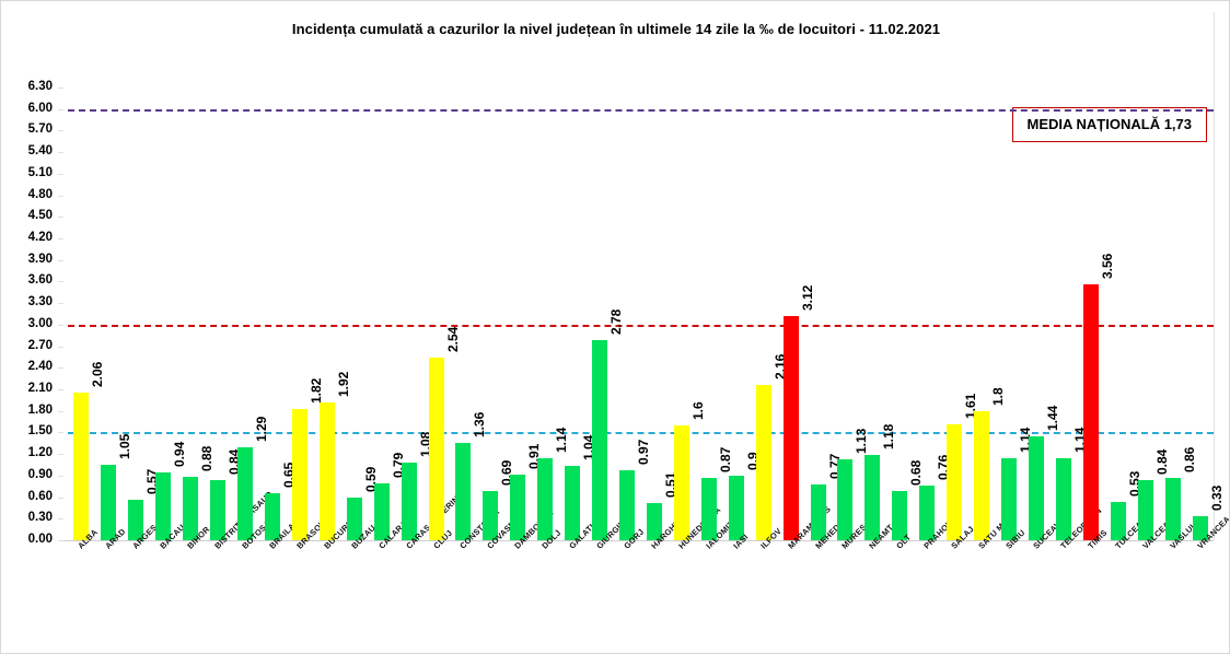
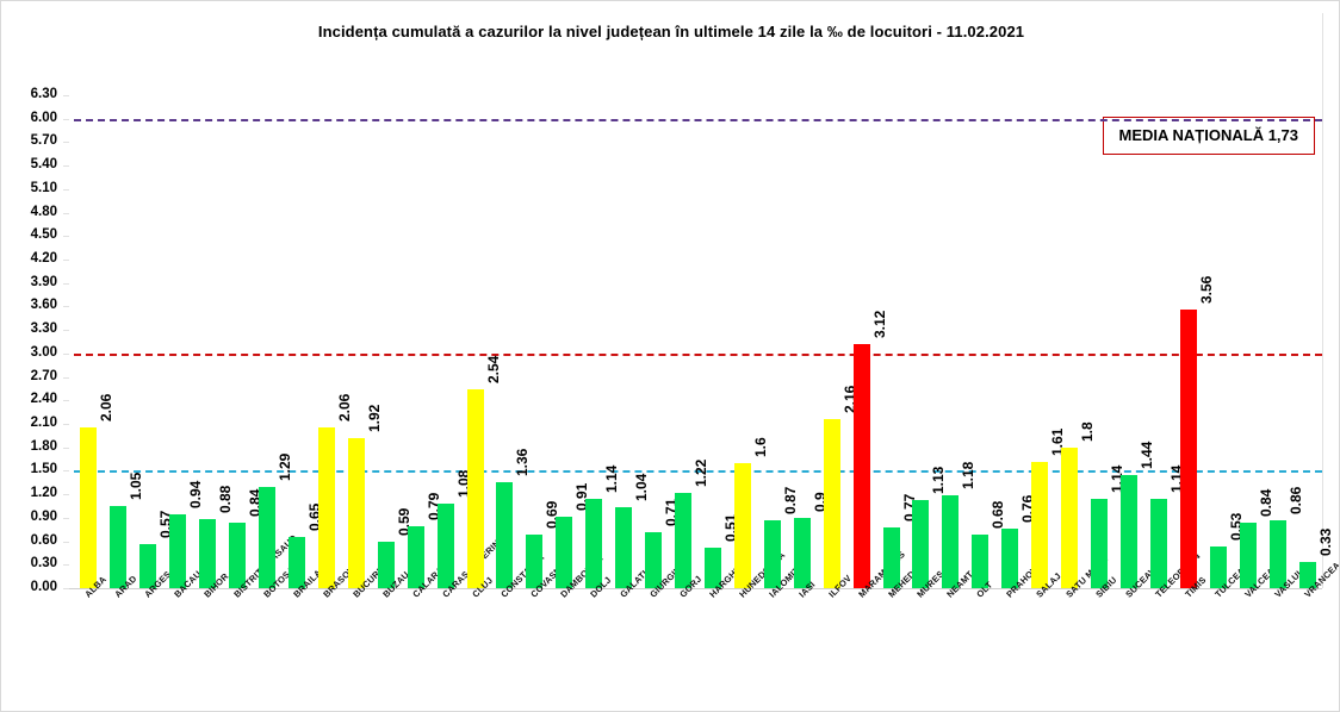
BRASOV: 1.82 -> 2.06
GIURGIU: 2.78 -> 0.71
GORJ: 0.97 -> 1.22
